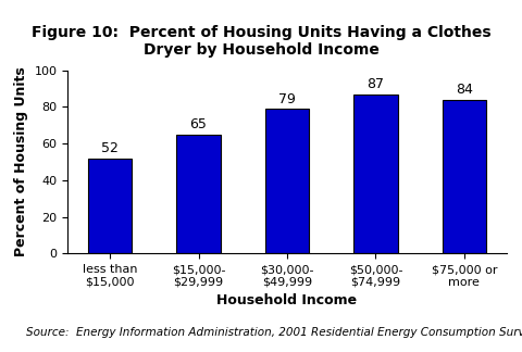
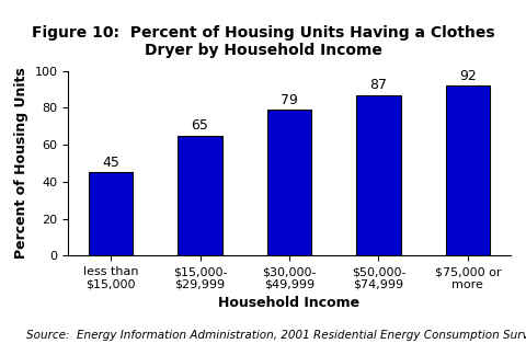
less than $15,000: 52 -> 45
$75,000 or more: 84 -> 92
